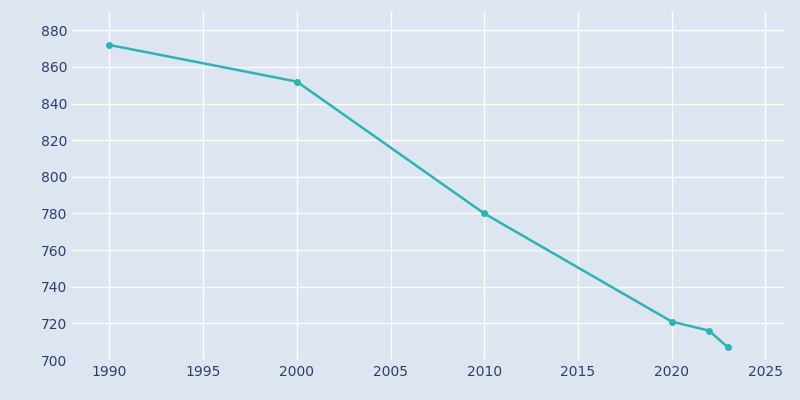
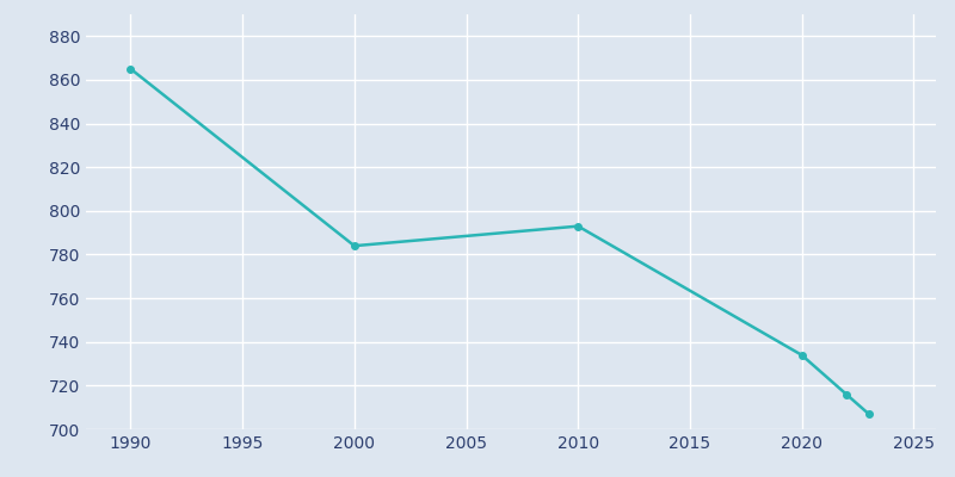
1990: 872 -> 865
2000: 852 -> 784
2010: 780 -> 793
2020: 721 -> 734
